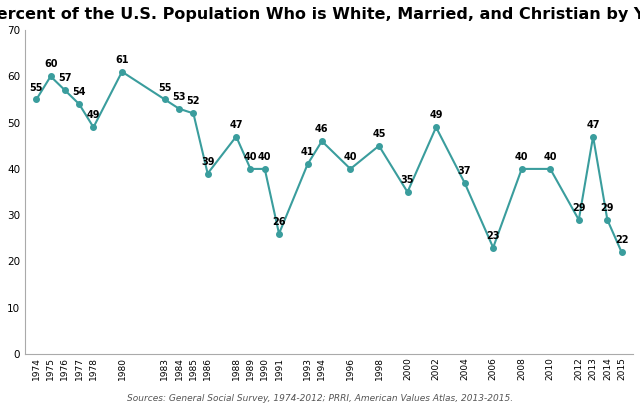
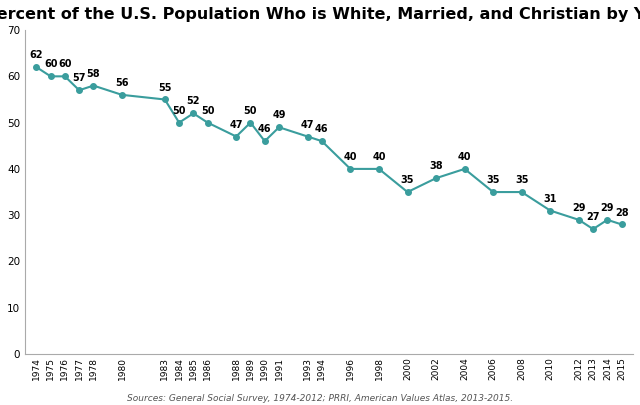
1974: 55 -> 62
1976: 57 -> 60
1977: 54 -> 57
1978: 49 -> 58
1980: 61 -> 56
1984: 53 -> 50
1986: 39 -> 50
1989: 40 -> 50
1990: 40 -> 46
1991: 26 -> 49
1993: 41 -> 47
1998: 45 -> 40
2002: 49 -> 38
2004: 37 -> 40
2006: 23 -> 35
2008: 40 -> 35
2010: 40 -> 31
2013: 47 -> 27
2015: 22 -> 28
